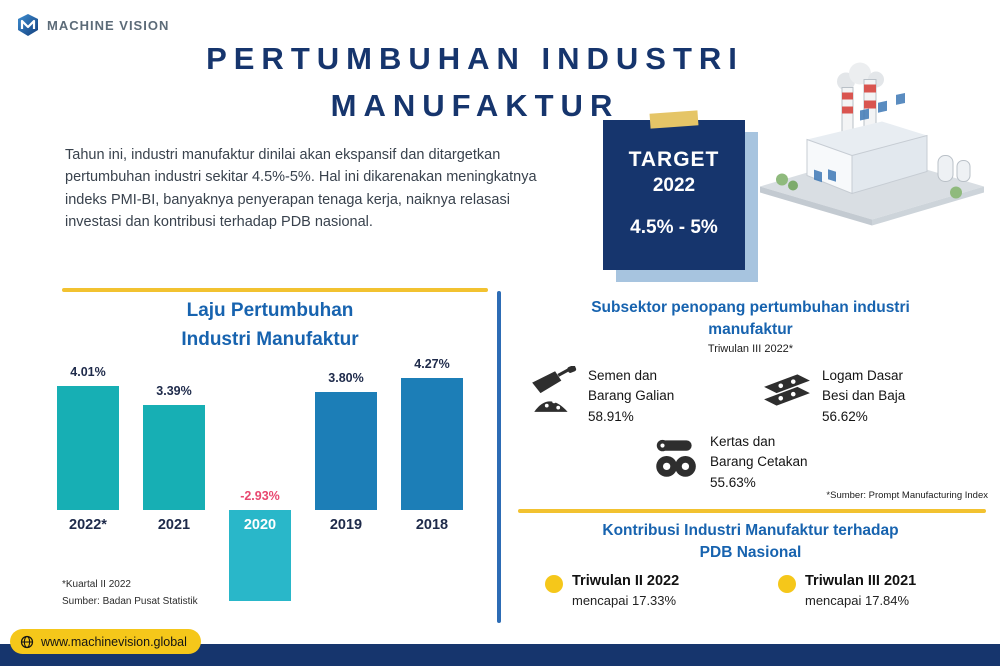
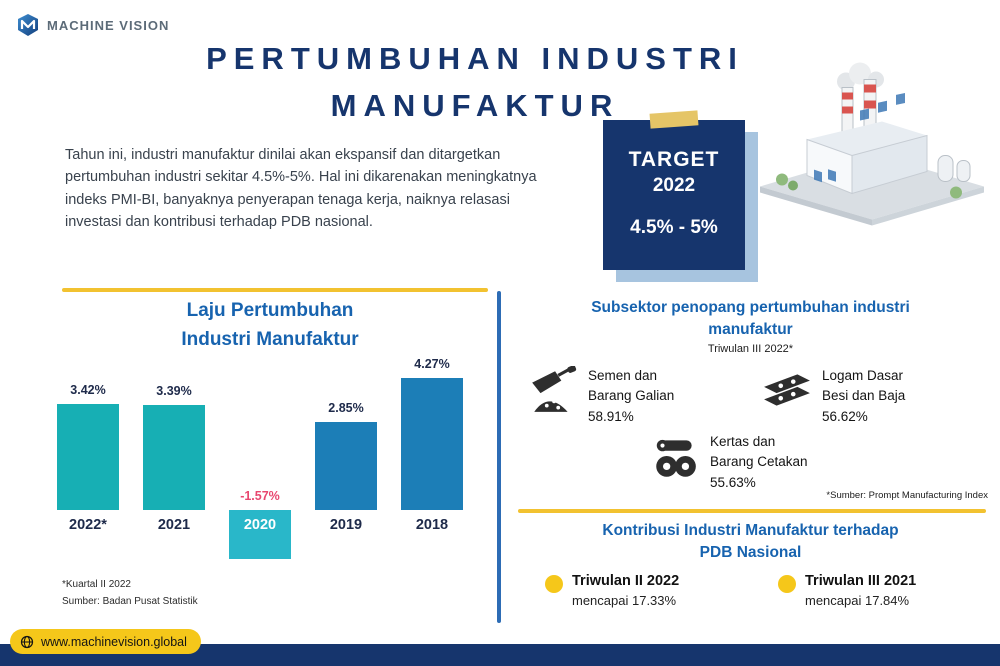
2022*: 4.01% -> 3.42%
2020: -2.93% -> -1.57%
2019: 3.80% -> 2.85%
